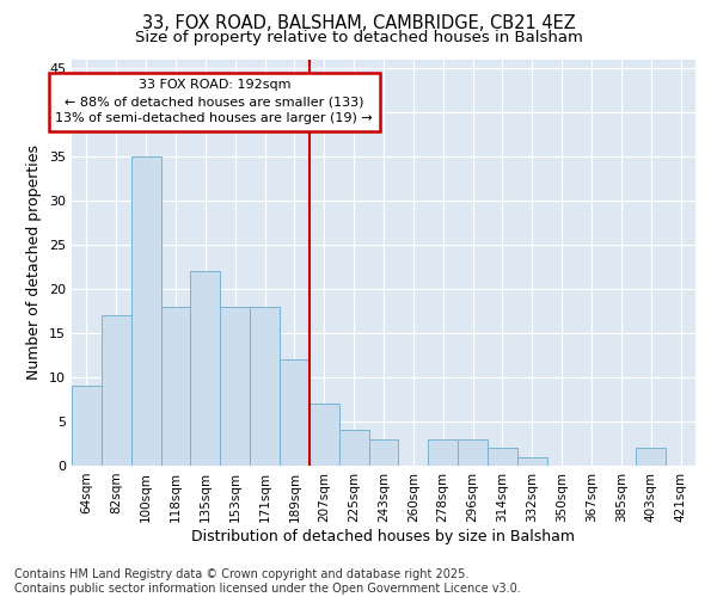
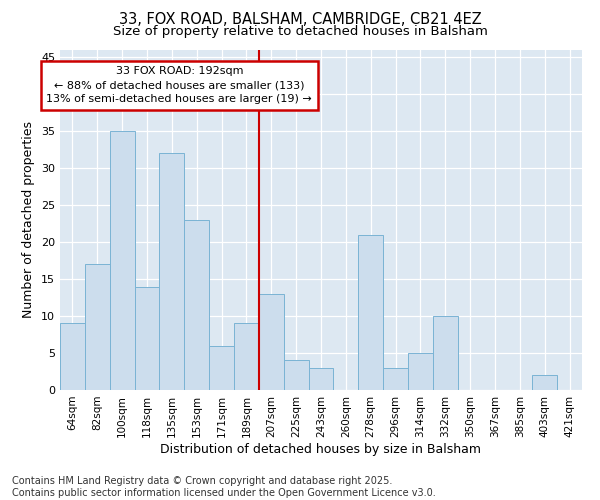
118sqm: 18 -> 14
135sqm: 22 -> 32
153sqm: 18 -> 23
171sqm: 18 -> 6
189sqm: 12 -> 9
207sqm: 7 -> 13
278sqm: 3 -> 21
314sqm: 2 -> 5
332sqm: 1 -> 10
